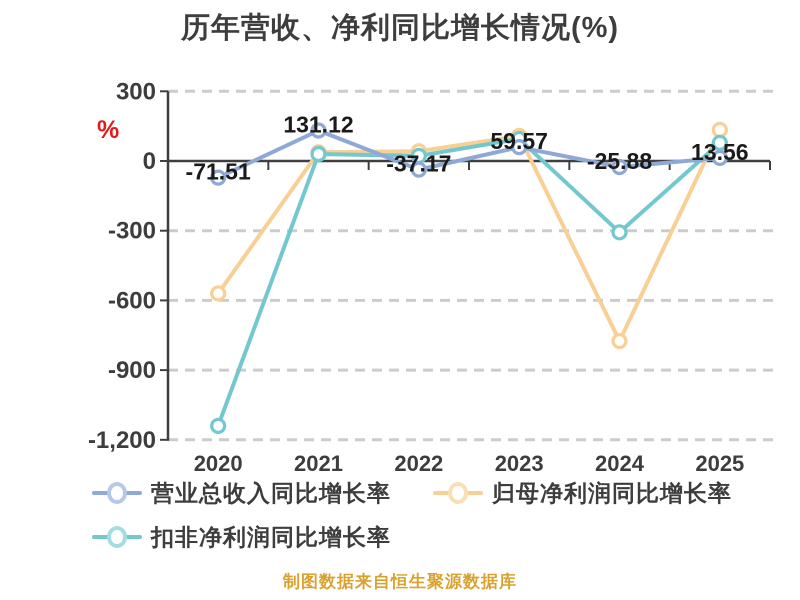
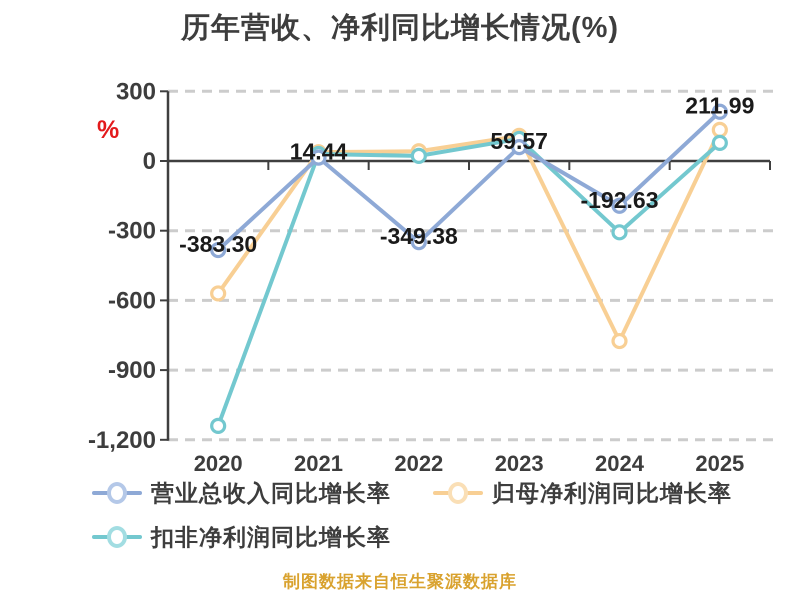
营业总收入同比增长率/2020: -71.51 -> -383.30
营业总收入同比增长率/2021: 131.12 -> 14.44
营业总收入同比增长率/2022: -37.17 -> -349.38
营业总收入同比增长率/2024: -25.88 -> -192.63
营业总收入同比增长率/2025: 13.56 -> 211.99
